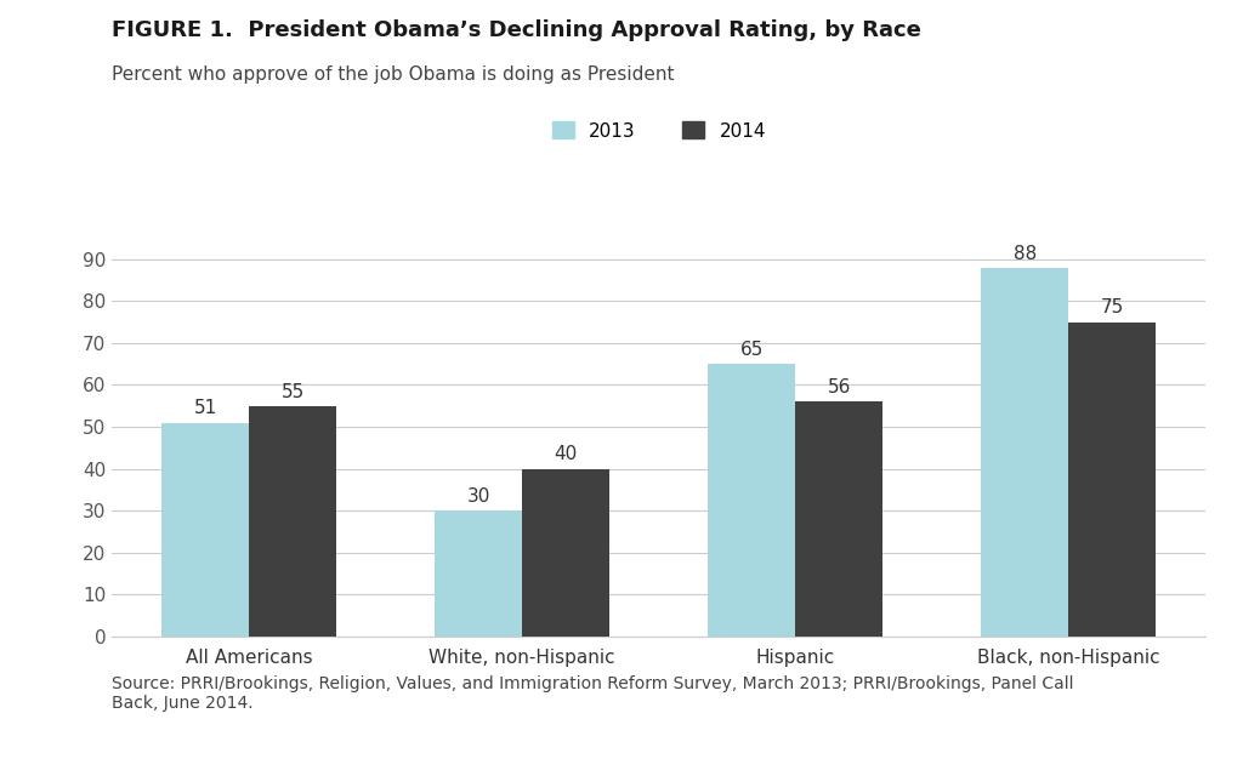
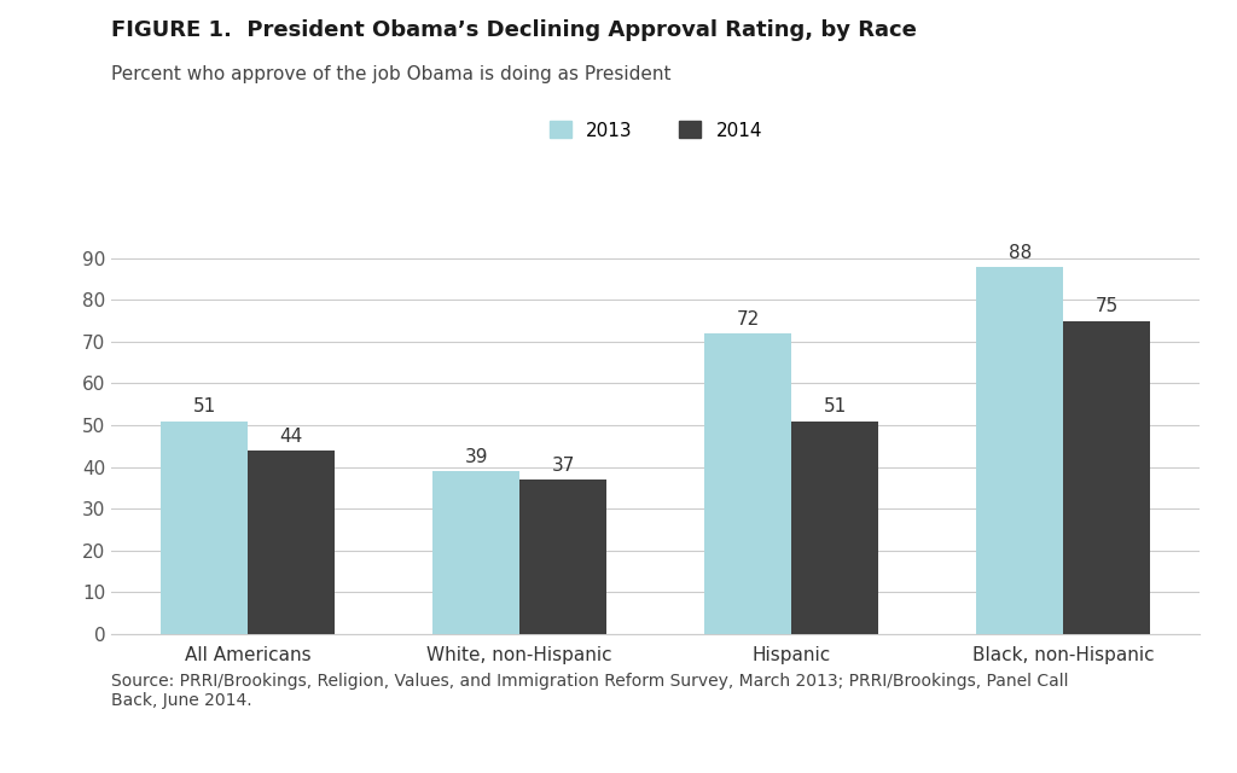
2014/All Americans: 55 -> 44
2013/White, non-Hispanic: 30 -> 39
2014/White, non-Hispanic: 40 -> 37
2013/Hispanic: 65 -> 72
2014/Hispanic: 56 -> 51
